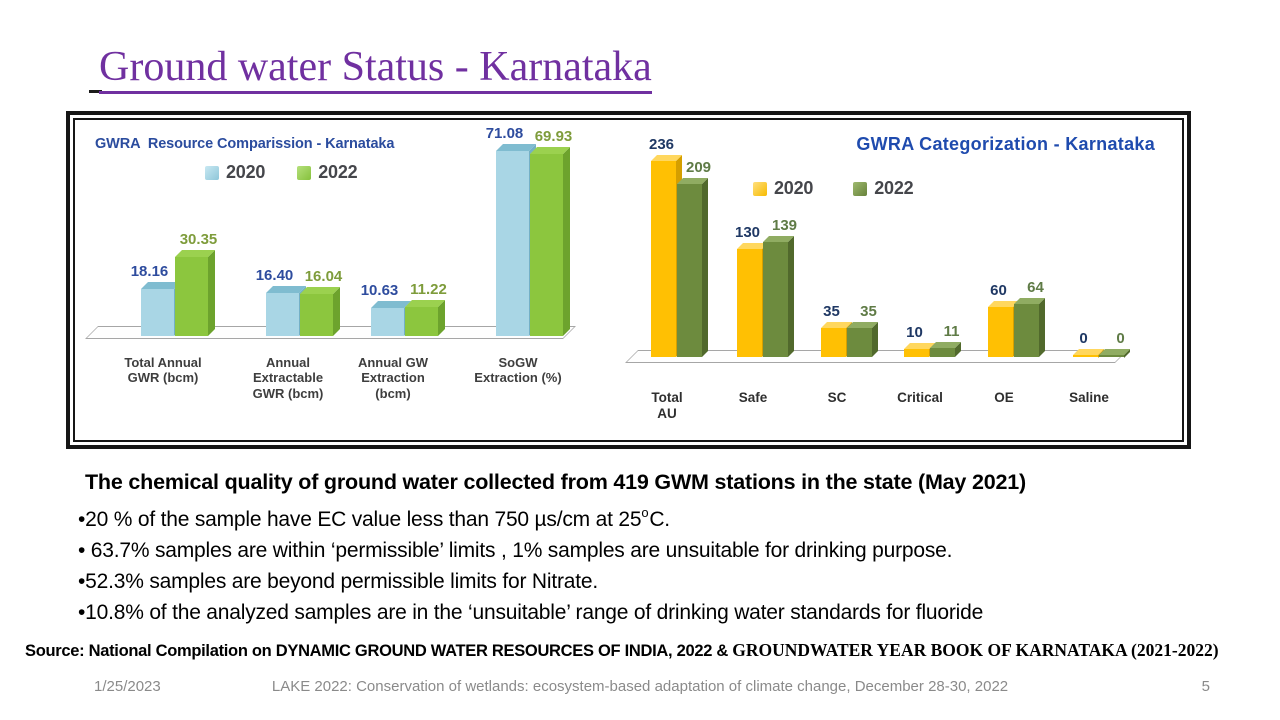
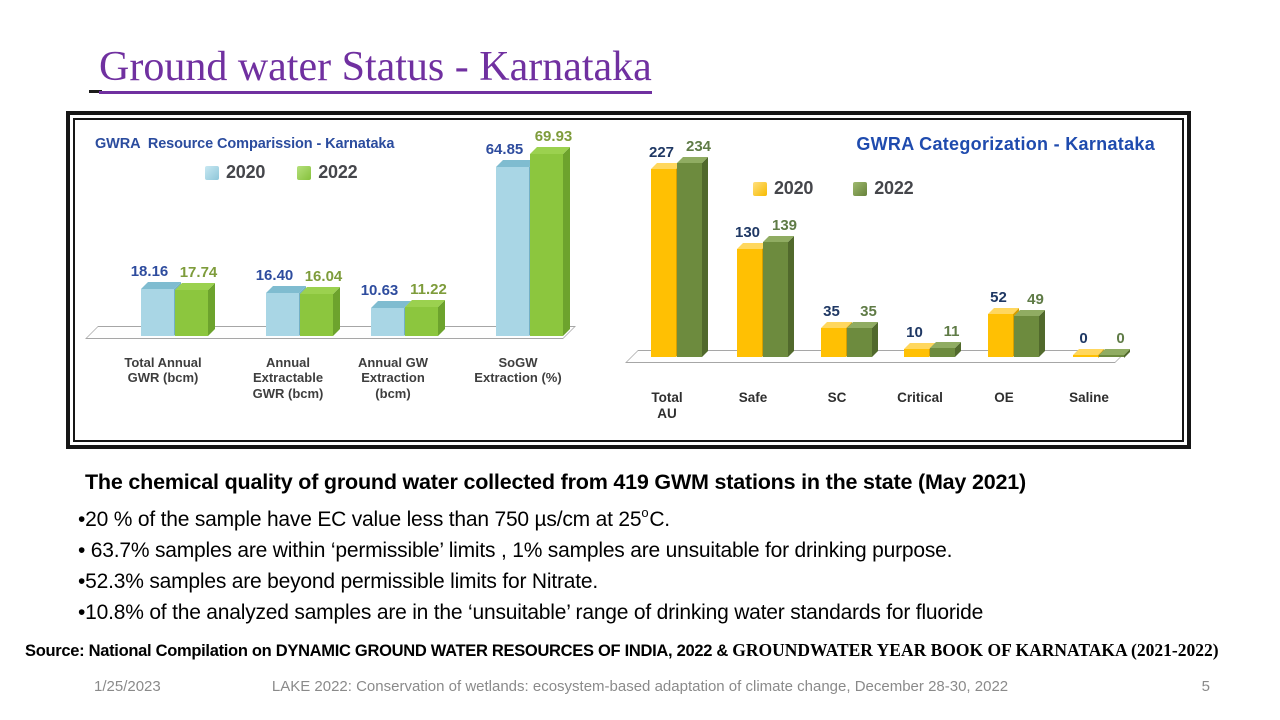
GWRA Resource Comparission - Karnataka/2022/Total Annual GWR (bcm): 30.35 -> 17.74
GWRA Resource Comparission - Karnataka/2020/SoGW Extraction (%): 71.08 -> 64.85
GWRA Categorization - Karnataka/2020/Total AU: 236 -> 227
GWRA Categorization - Karnataka/2022/Total AU: 209 -> 234
GWRA Categorization - Karnataka/2020/OE: 60 -> 52
GWRA Categorization - Karnataka/2022/OE: 64 -> 49
